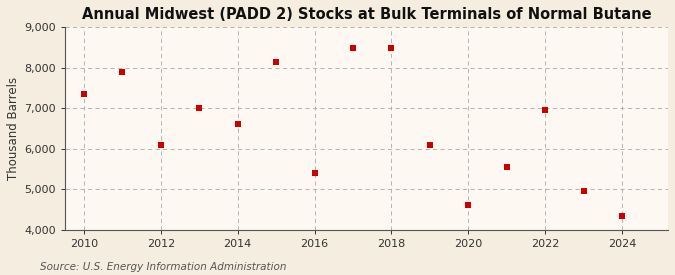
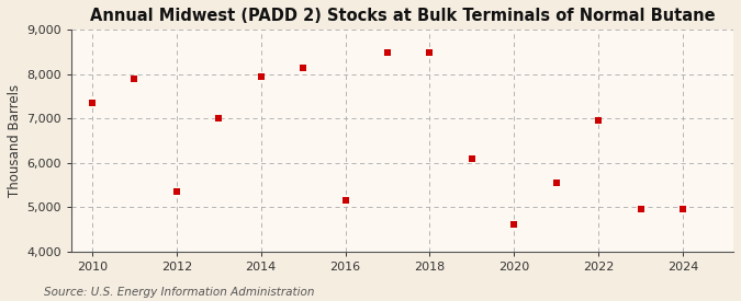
2012: 6,100 -> 5,350
2014: 6,600 -> 7,950
2016: 5,400 -> 5,150
2024: 4,350 -> 4,950
